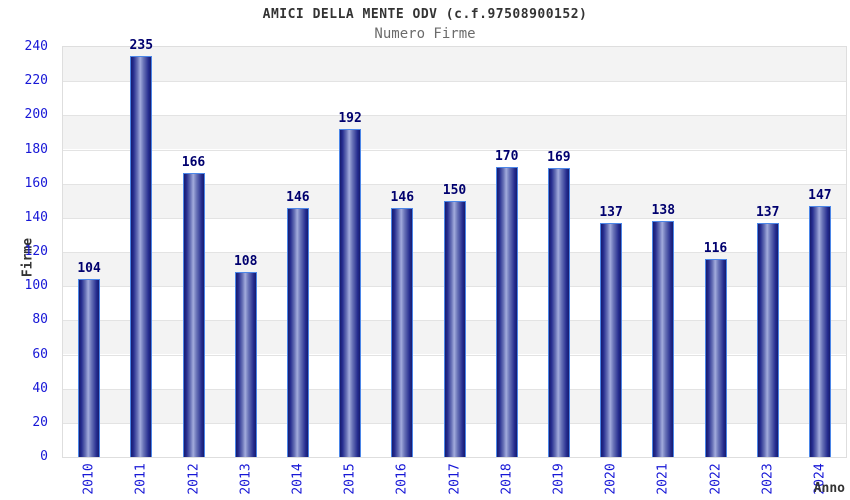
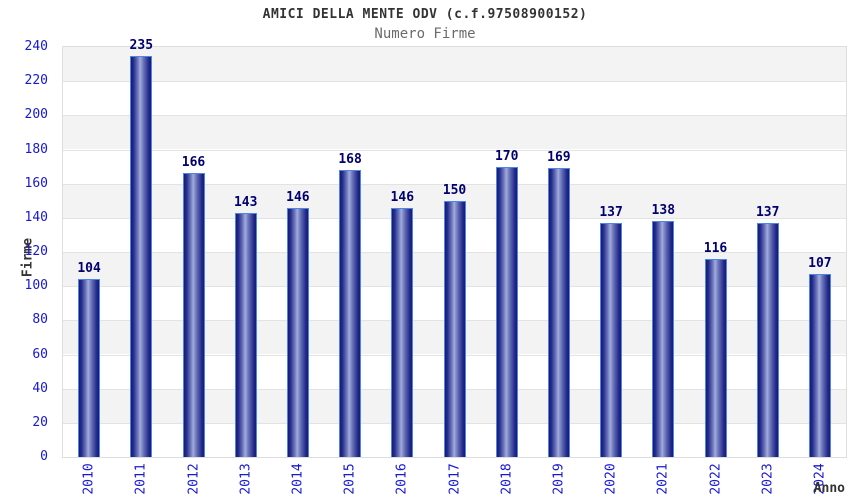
2013: 108 -> 143
2015: 192 -> 168
2024: 147 -> 107
